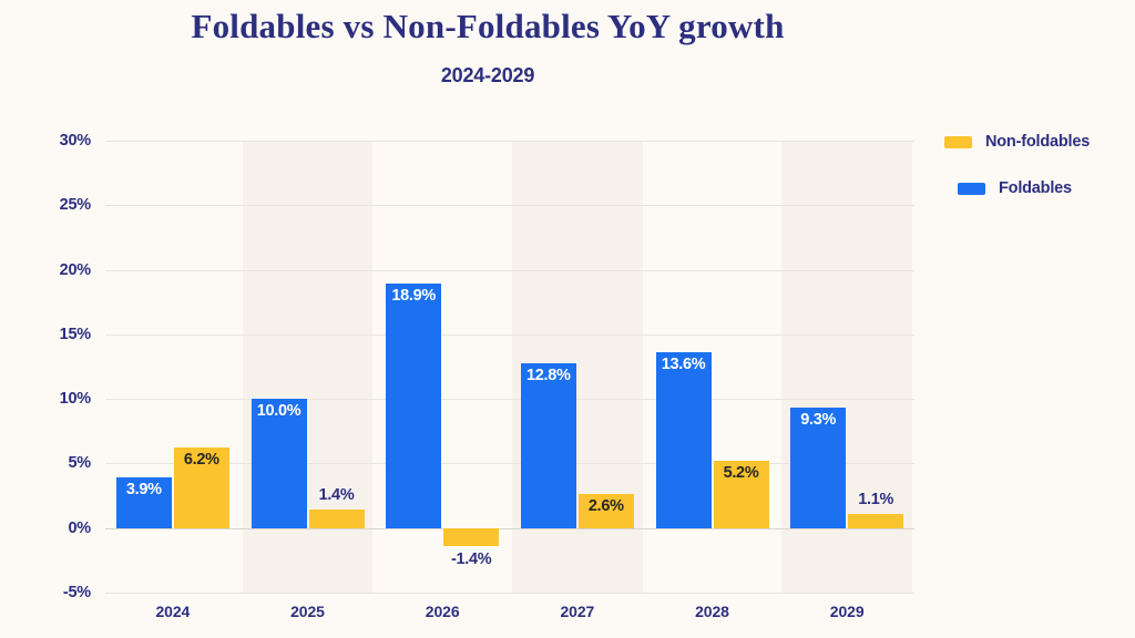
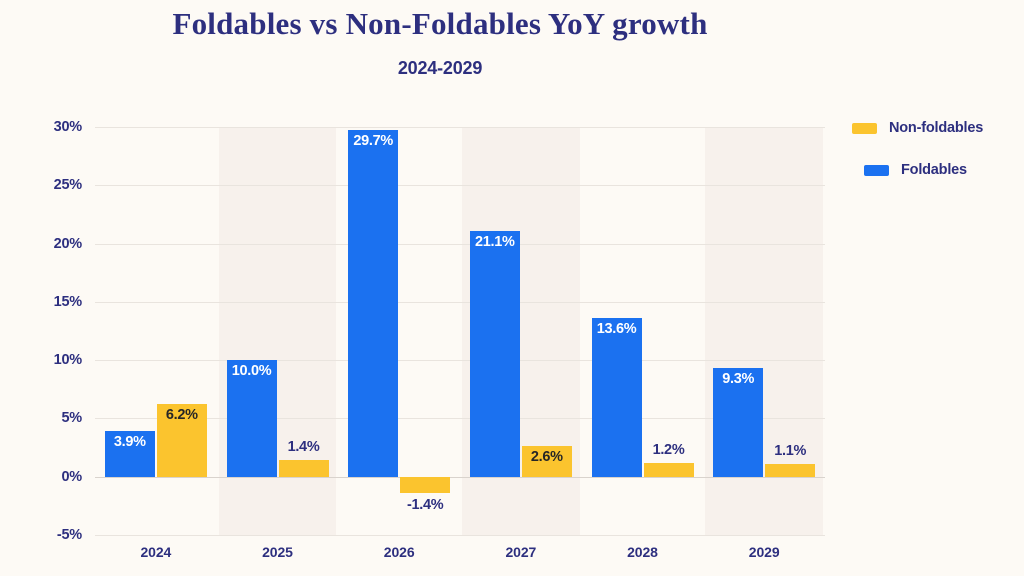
Foldables/2026: 18.9% -> 29.7%
Foldables/2027: 12.8% -> 21.1%
Non-foldables/2028: 5.2% -> 1.2%
